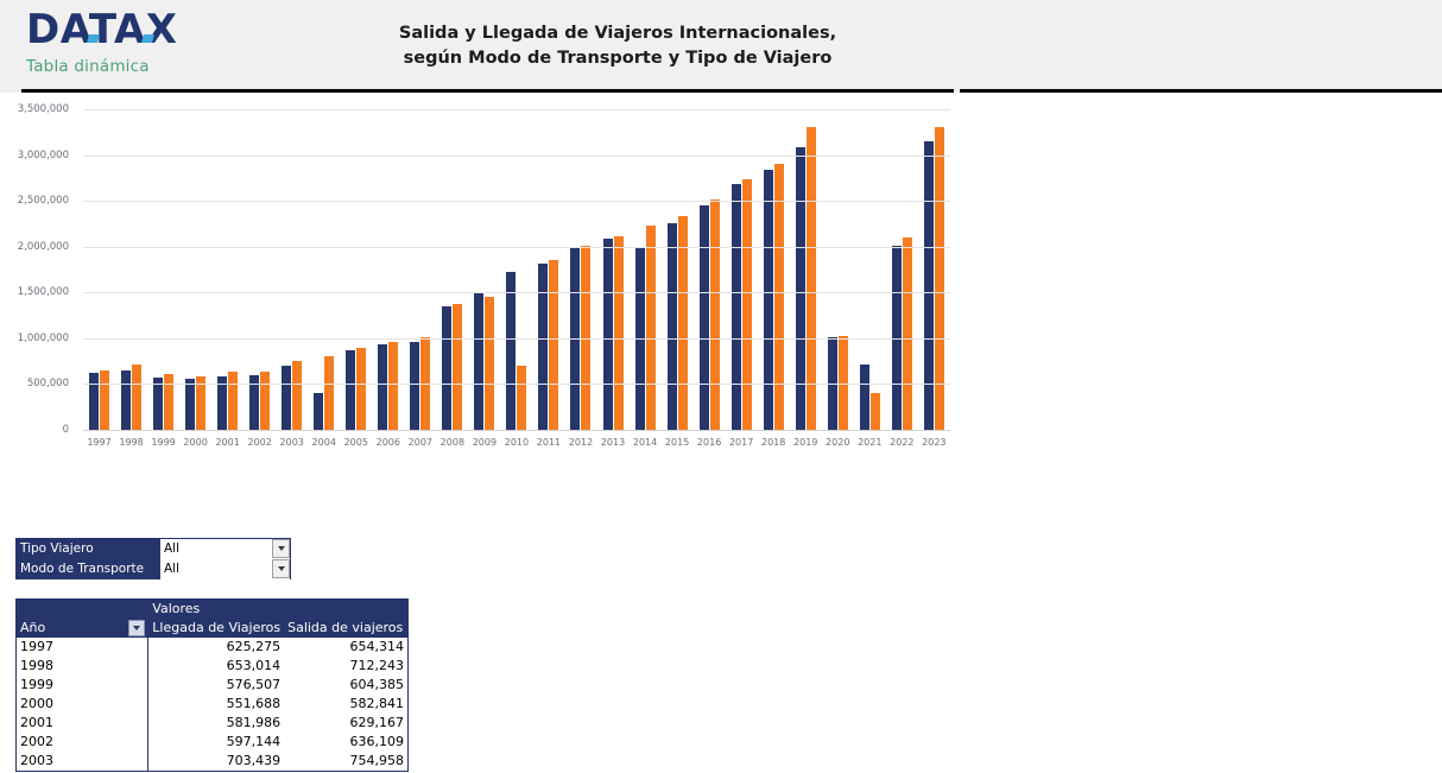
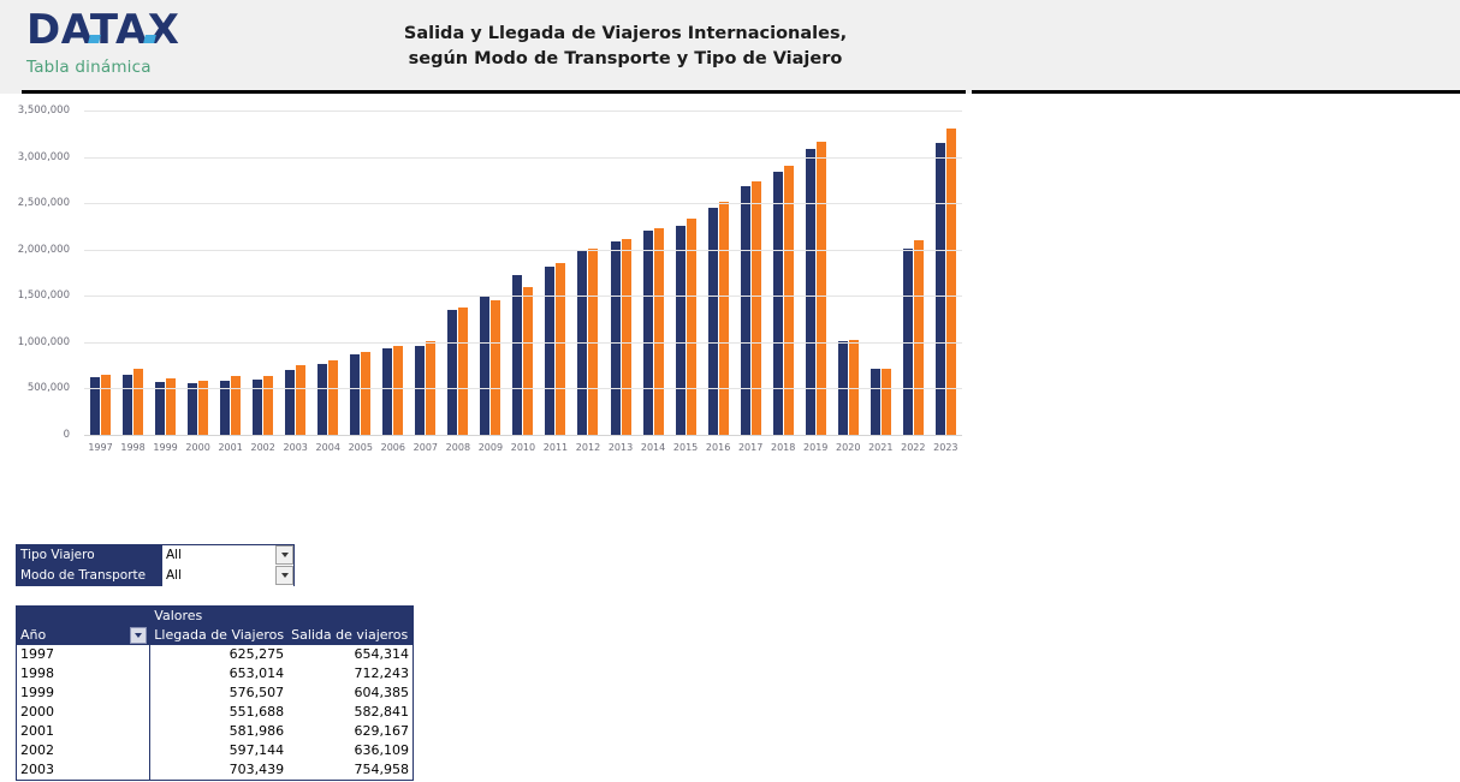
Llegada de Viajeros/2004: 400000 -> 800000
Salida de viajeros/2010: 700000 -> 1600000
Llegada de Viajeros/2014: 2000000 -> 2200000
Salida de viajeros/2019: 3300000 -> 3200000
Salida de viajeros/2021: 400000 -> 700000
